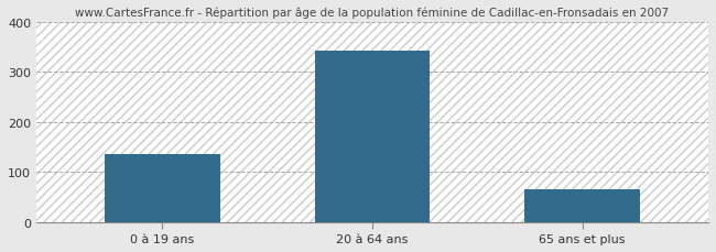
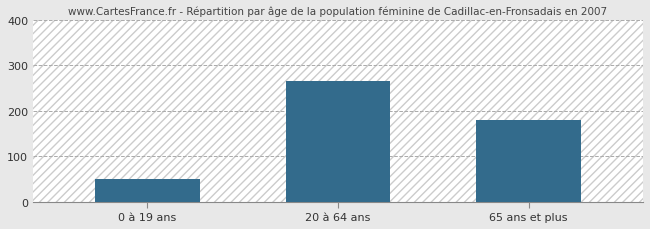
0 à 19 ans: 135 -> 50
20 à 64 ans: 343 -> 265
65 ans et plus: 65 -> 180
